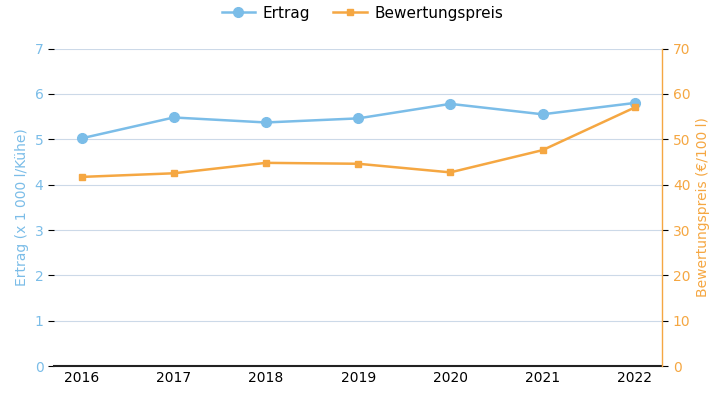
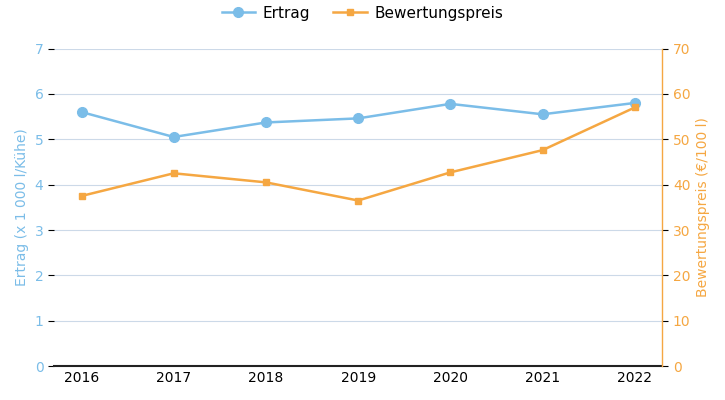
Ertrag/2016: 5.02 -> 5.60
Bewertungspreis/2016: 41.7 -> 37.5
Ertrag/2017: 5.48 -> 5.05
Bewertungspreis/2018: 44.8 -> 40.5
Bewertungspreis/2019: 44.6 -> 36.5
